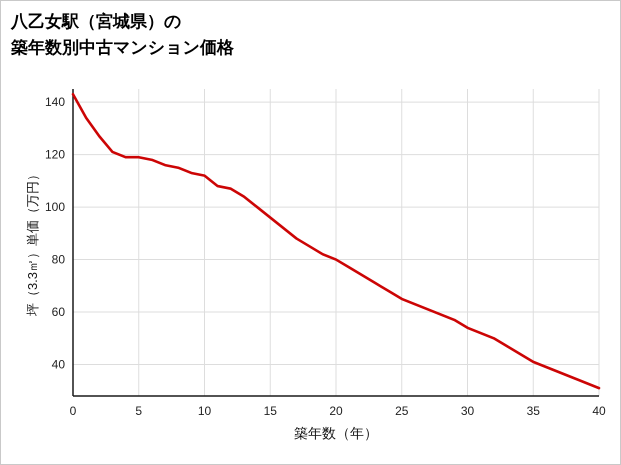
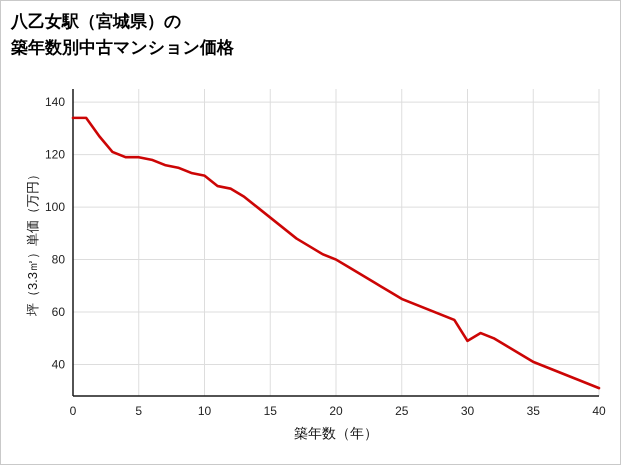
0: 143 -> 134
30: 54 -> 49
